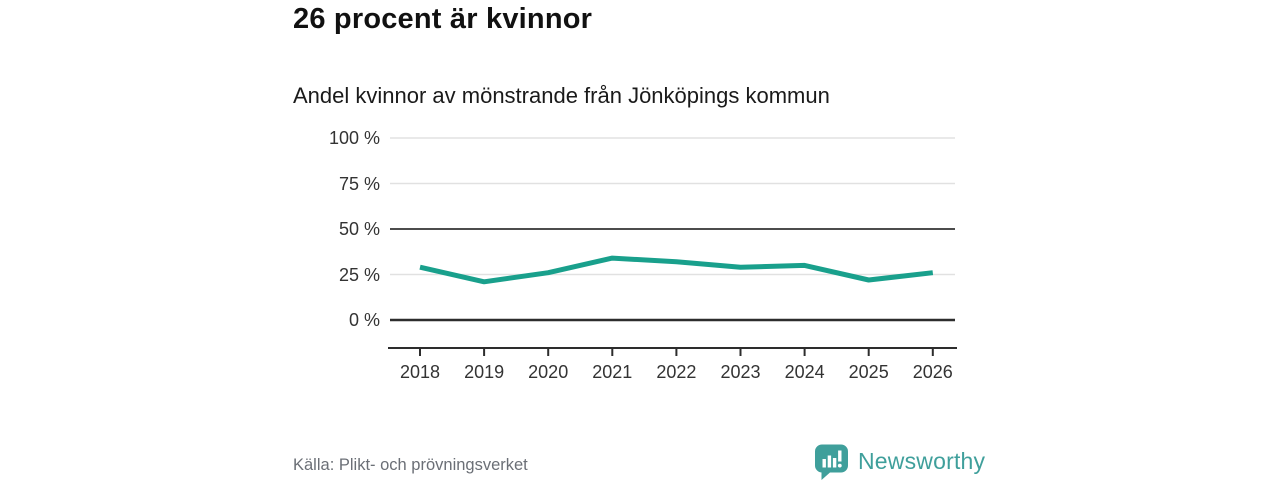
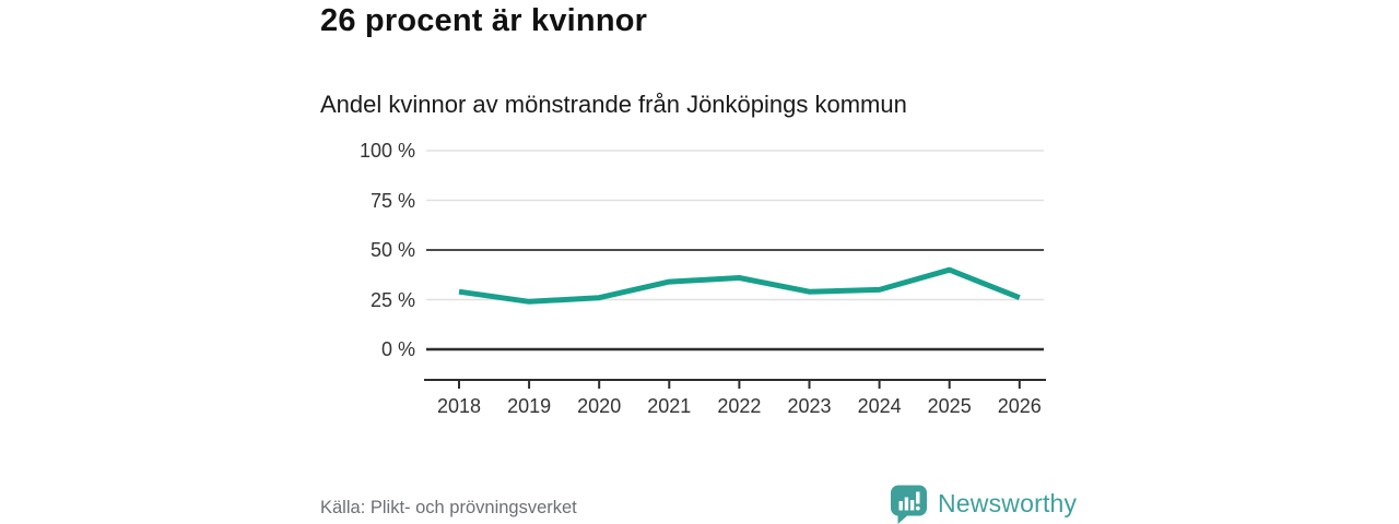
2019: 21% -> 24%
2022: 32% -> 36%
2025: 22% -> 40%
